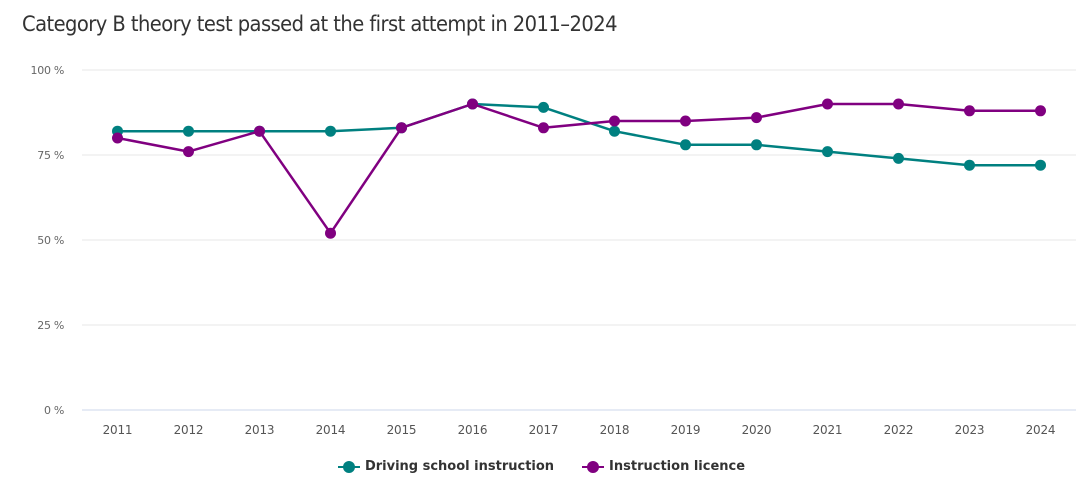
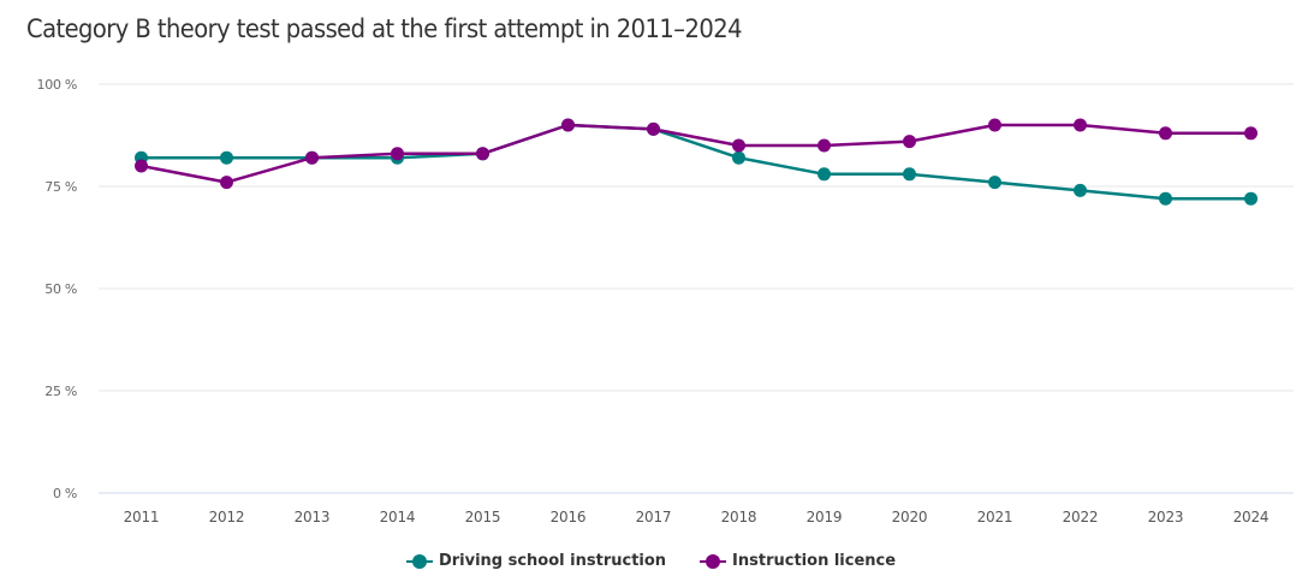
Instruction licence/2014: 52% -> 83%
Instruction licence/2017: 83% -> 89%
